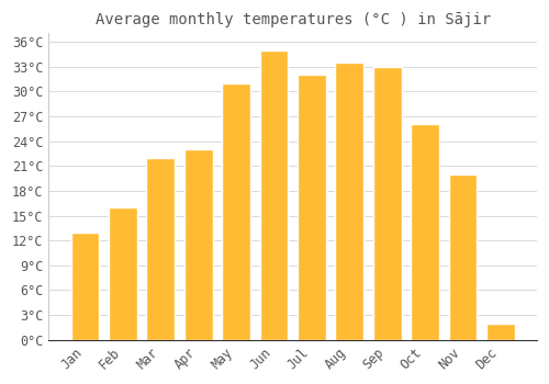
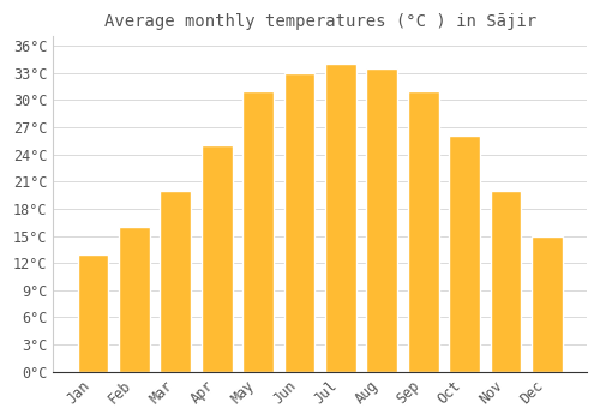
Mar: 22.0°C -> 20.0°C
Apr: 23.0°C -> 25.0°C
Jun: 35.0°C -> 33.0°C
Jul: 32.0°C -> 34.0°C
Sep: 33.0°C -> 31.0°C
Dec: 2.0°C -> 15.0°C
